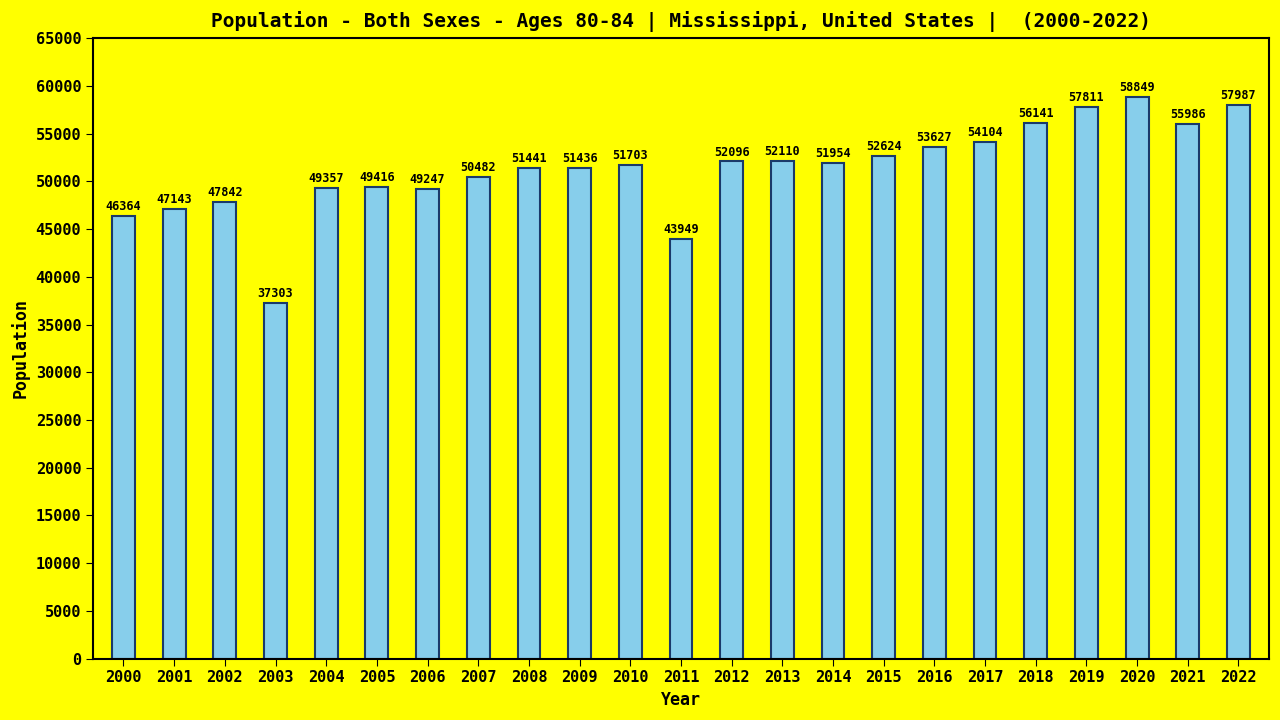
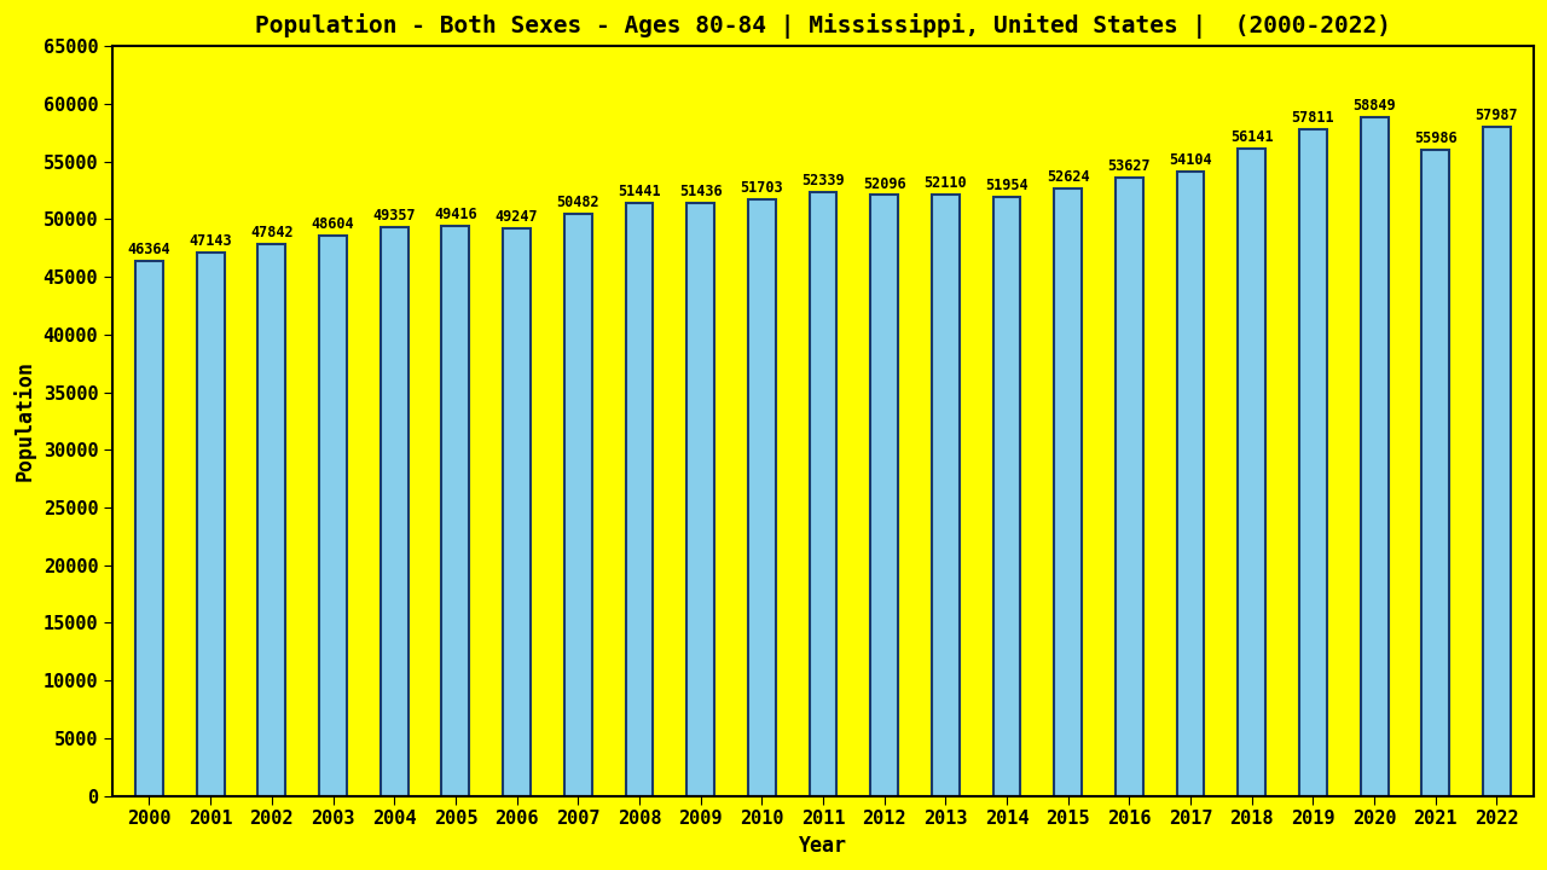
2003: 37303 -> 48604
2011: 43949 -> 52339
